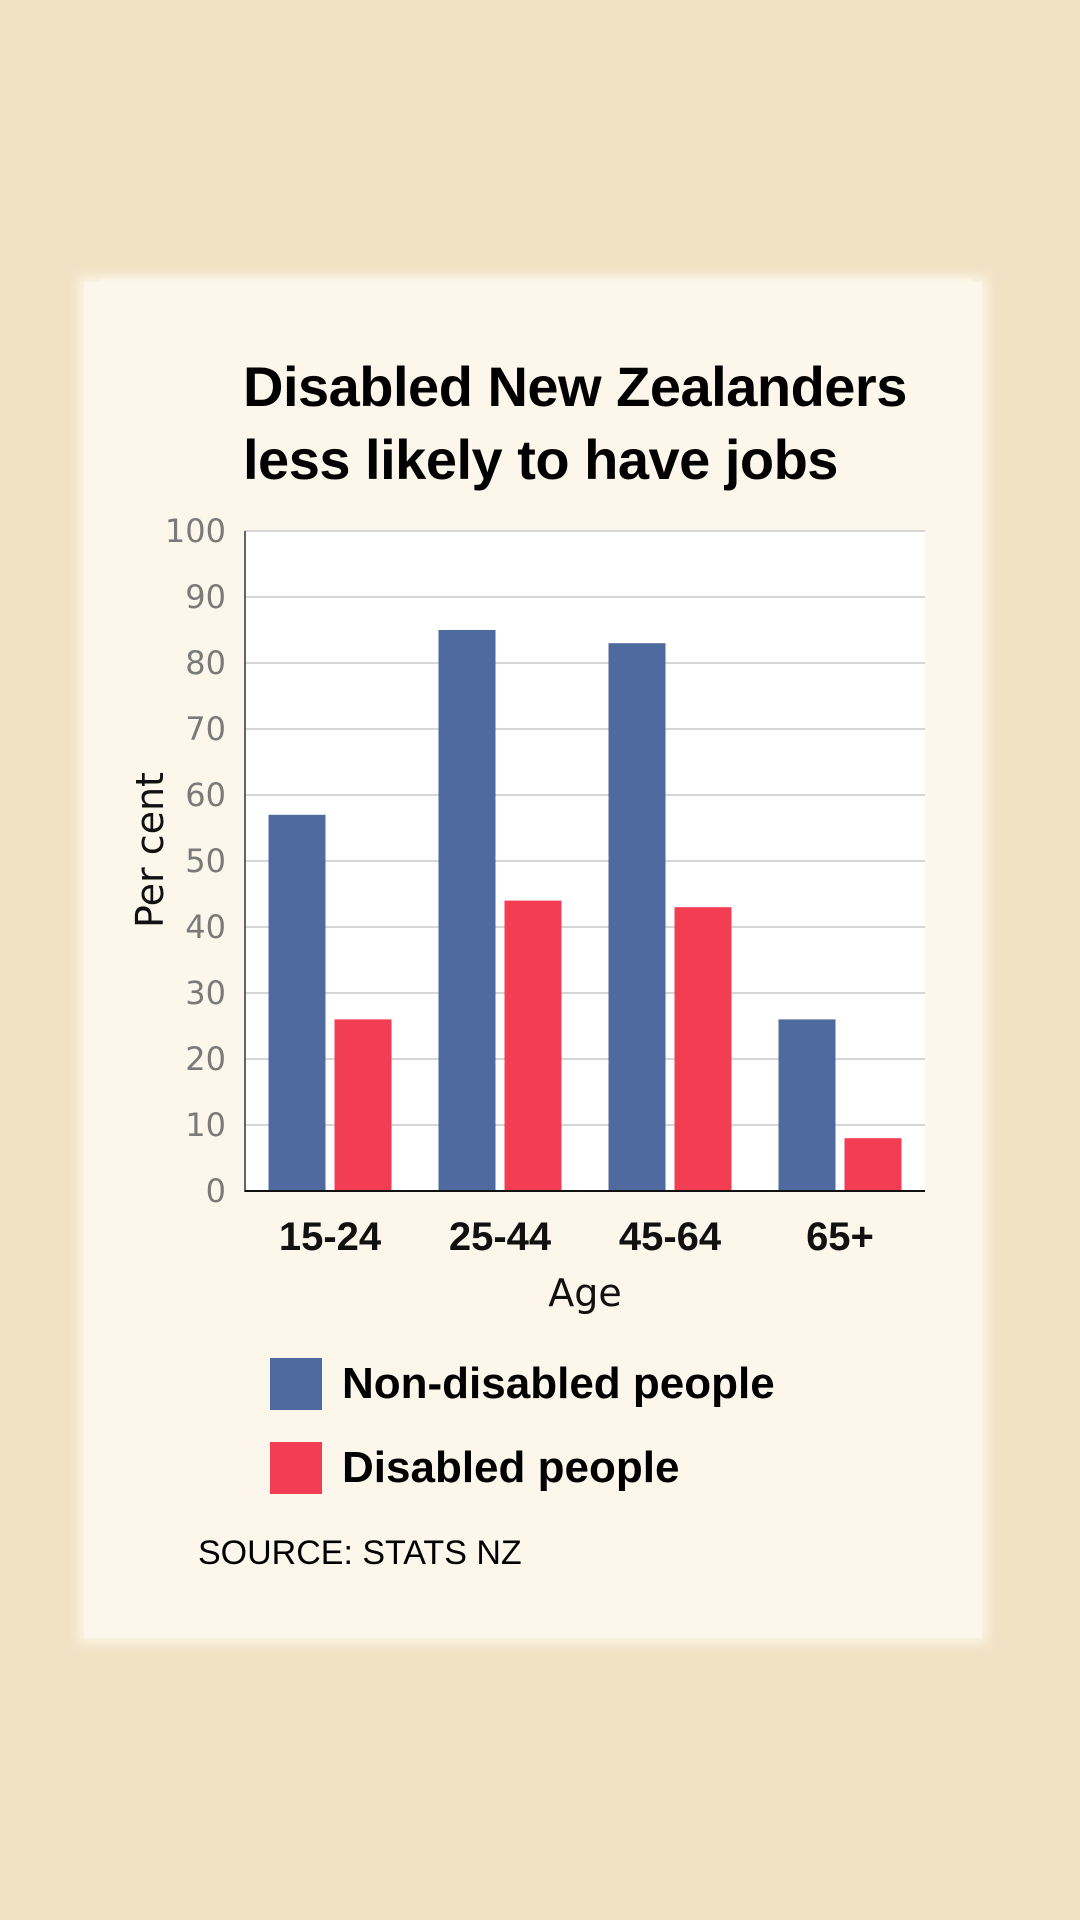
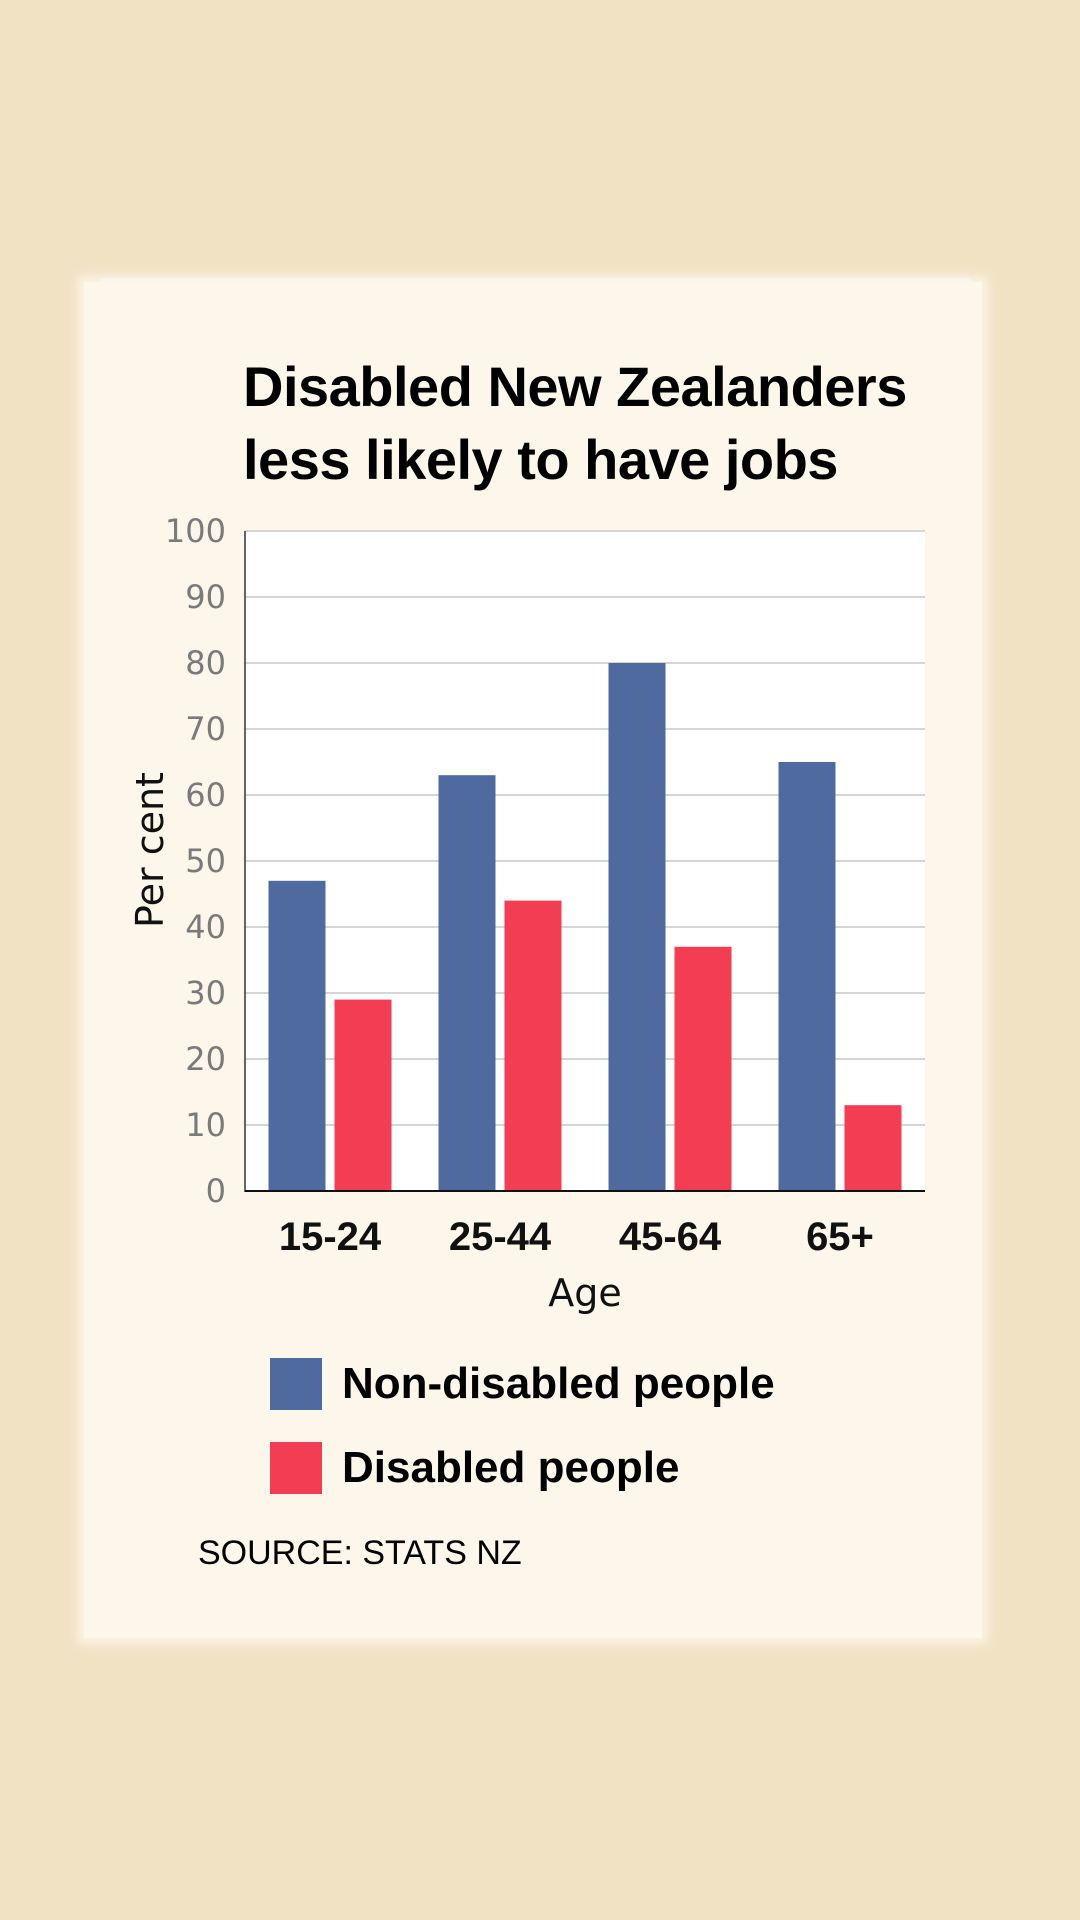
Non-disabled people/15-24: 57 -> 47
Disabled people/15-24: 26 -> 29
Non-disabled people/25-44: 85 -> 63
Non-disabled people/45-64: 83 -> 80
Disabled people/45-64: 43 -> 37
Non-disabled people/65+: 26 -> 65
Disabled people/65+: 8 -> 13
